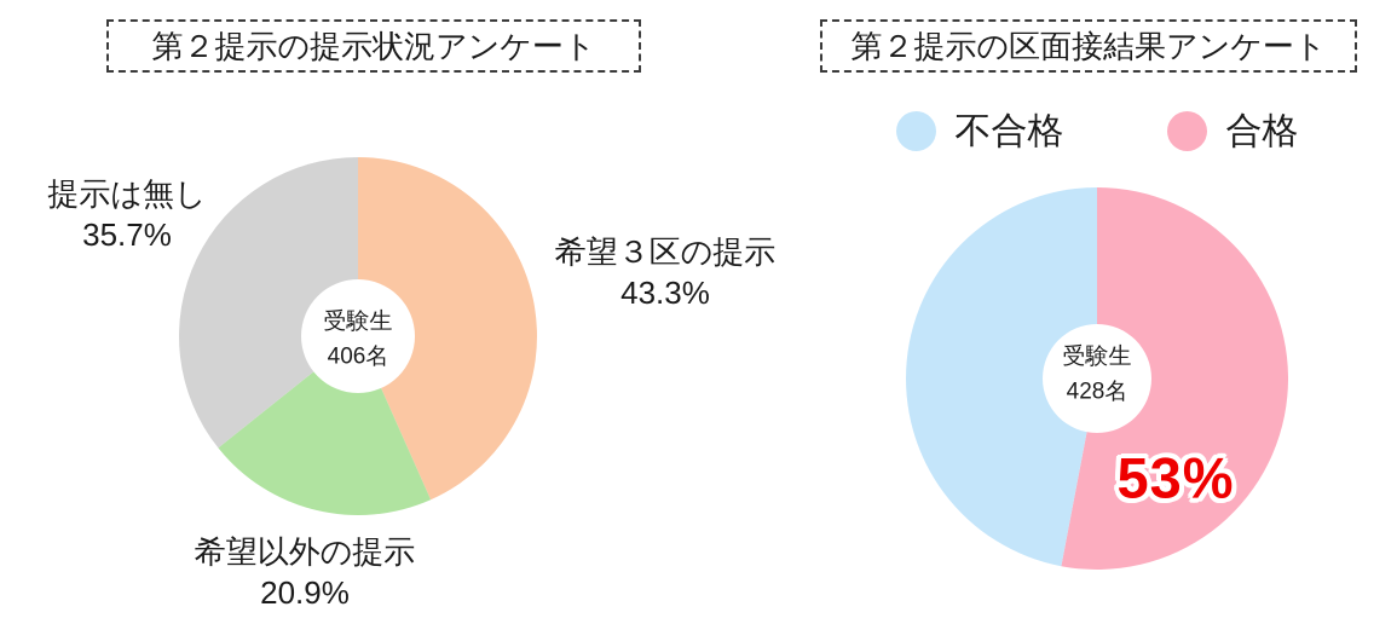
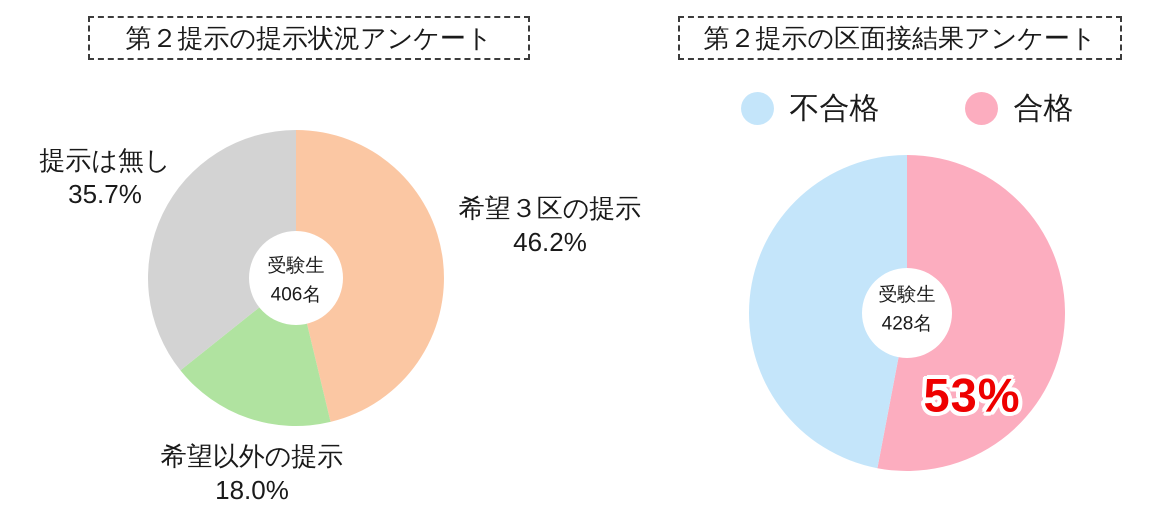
第２提示の提示状況アンケート/希望３区の提示: 43.3% -> 46.2%
第２提示の提示状況アンケート/希望以外の提示: 20.9% -> 18.0%
